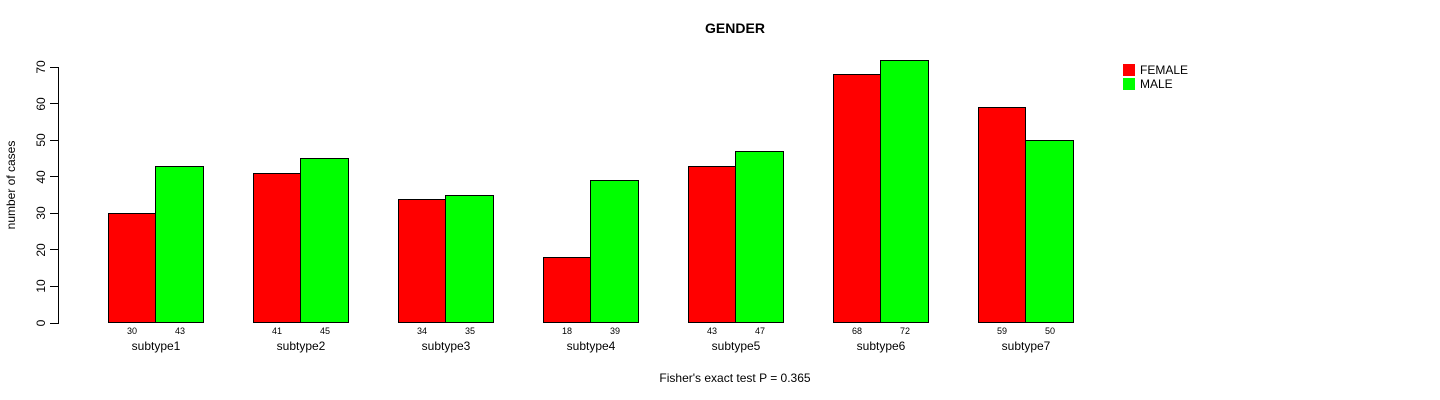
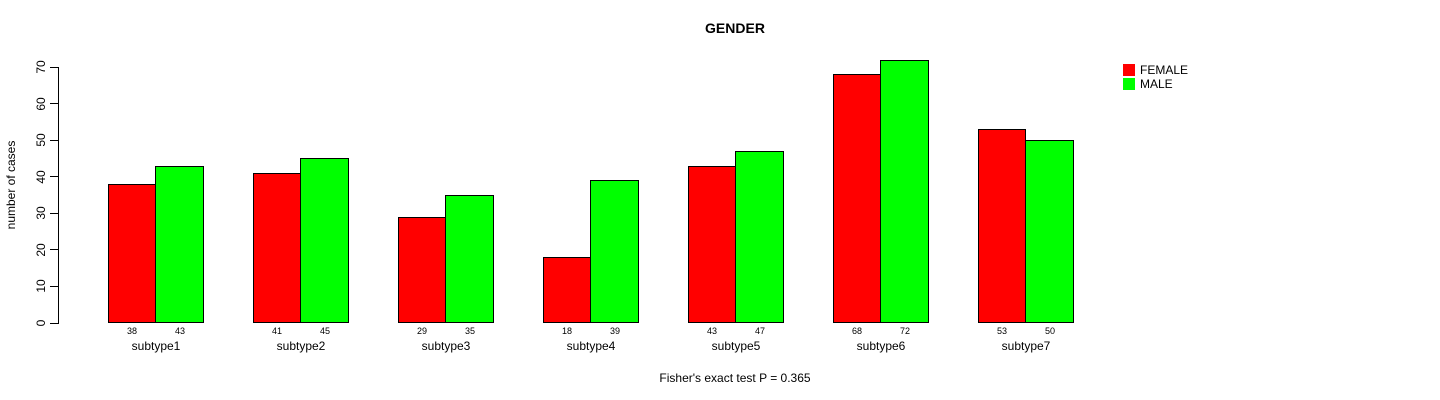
FEMALE/subtype1: 30 -> 38
FEMALE/subtype3: 34 -> 29
FEMALE/subtype7: 59 -> 53
